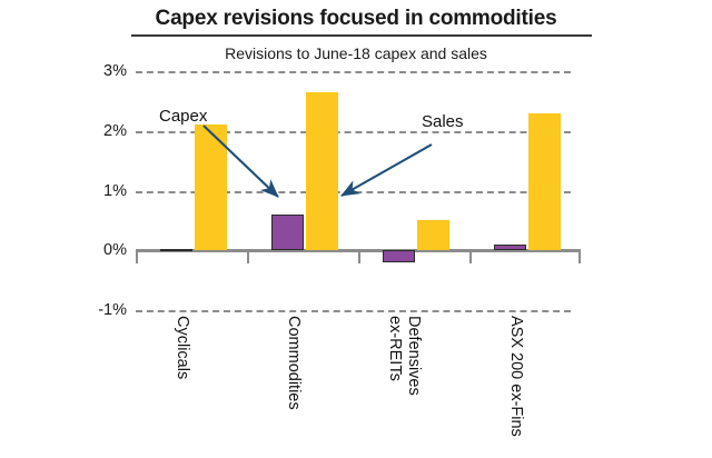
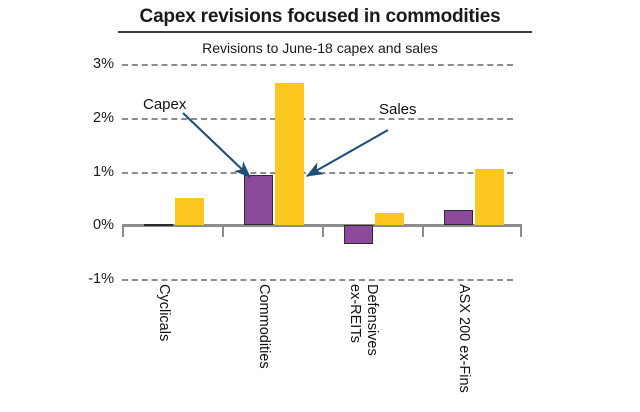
Sales/Cyclicals: 2.1% -> 0.5%
Capex/Commodities: 0.6% -> 0.9%
Capex/Defensives ex-REITs: -0.2% -> -0.3%
Sales/Defensives ex-REITs: 0.5% -> 0.2%
Capex/ASX 200 ex-Fins: 0.1% -> 0.3%
Sales/ASX 200 ex-Fins: 2.3% -> 1.1%
